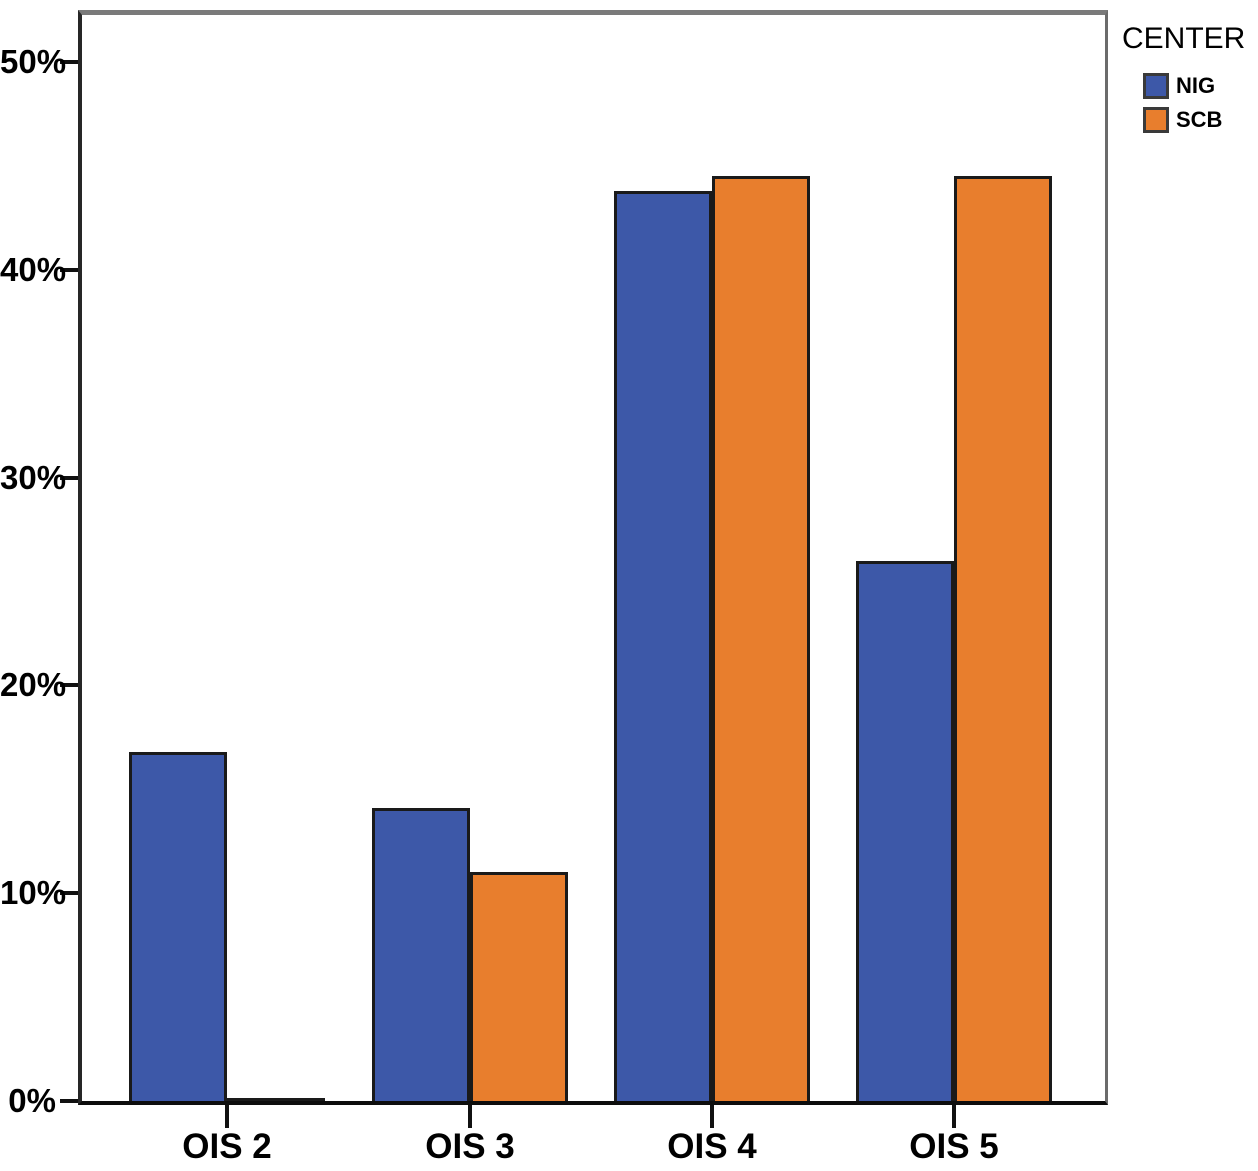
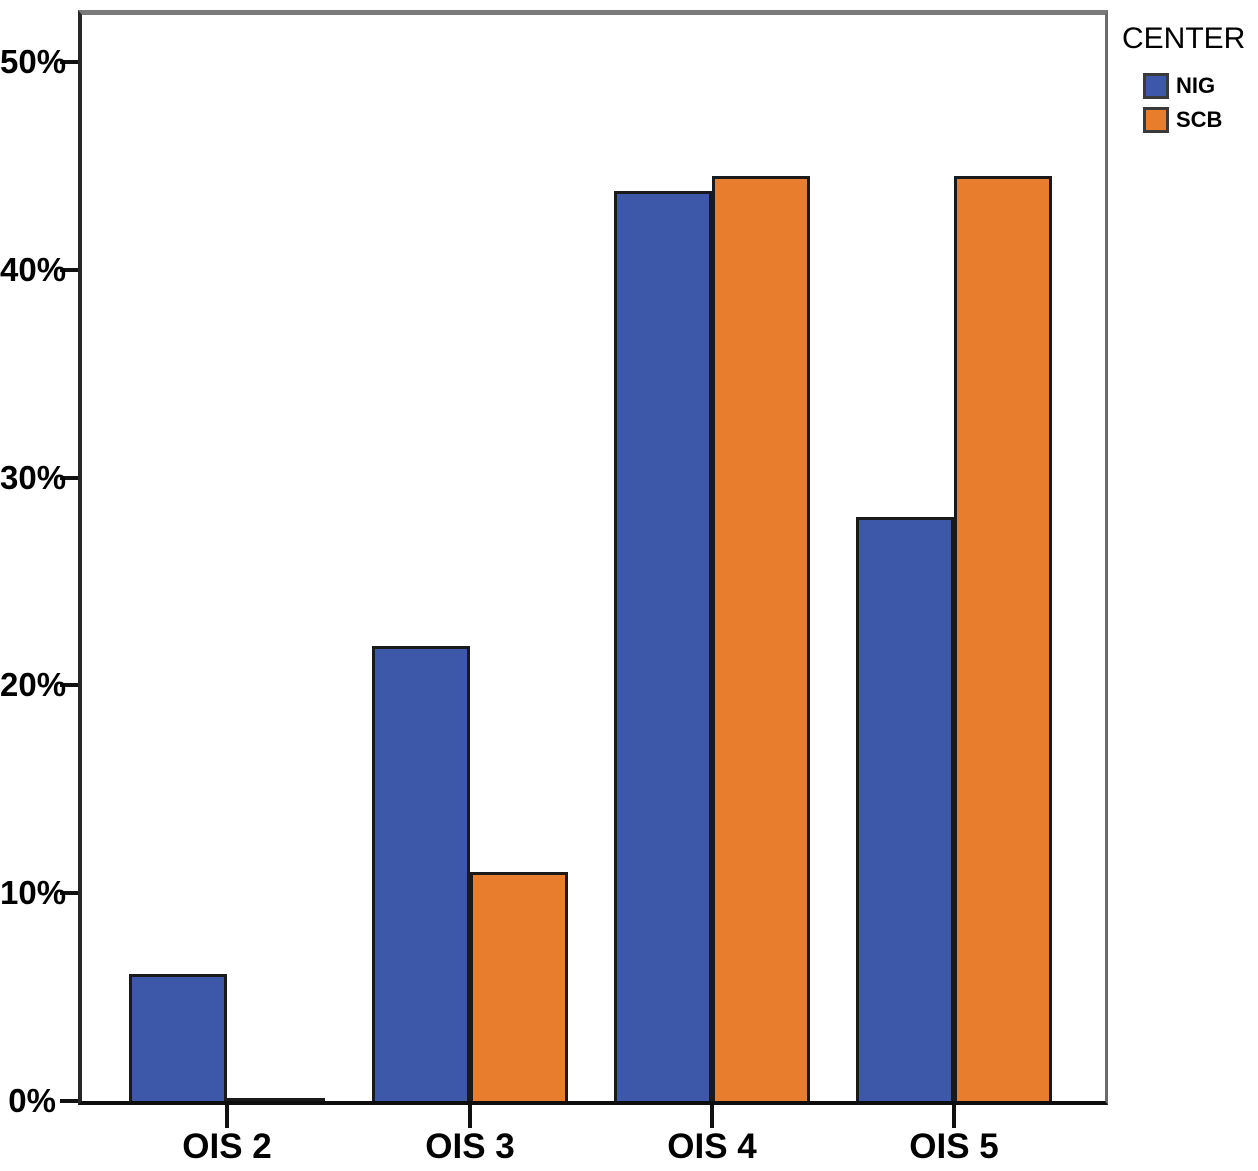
NIG/OIS 2: 16.8% -> 6.1%
NIG/OIS 3: 14.1% -> 21.9%
NIG/OIS 5: 26.0% -> 28.1%
